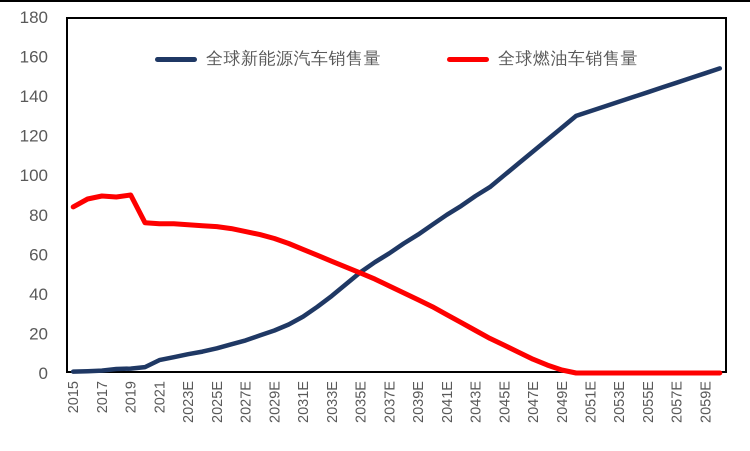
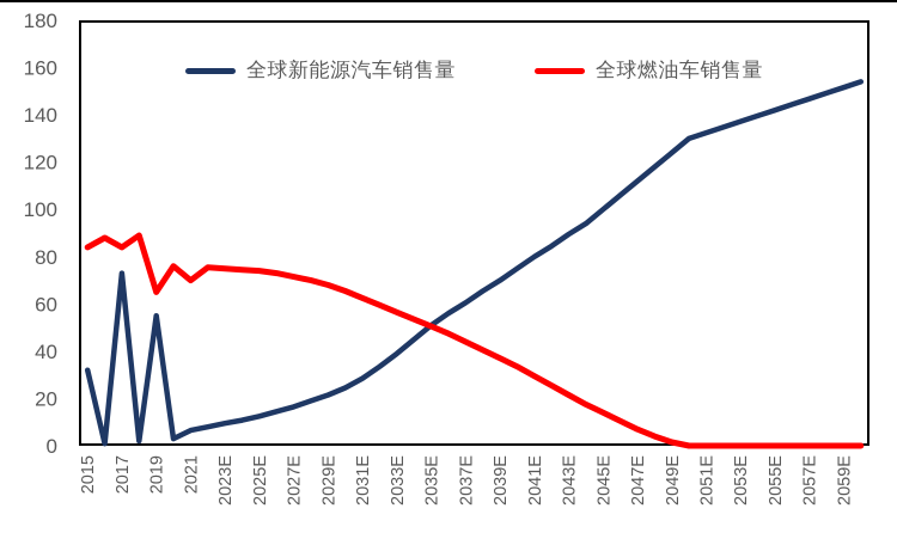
全球新能源汽车销售量/2015: 1 -> 32
全球新能源汽车销售量/2017: 1 -> 73
全球燃油车销售量/2017: 90 -> 84
全球新能源汽车销售量/2019: 2 -> 55
全球燃油车销售量/2019: 90 -> 65
全球燃油车销售量/2021: 76 -> 70
